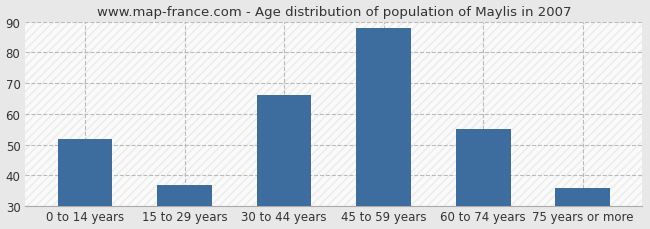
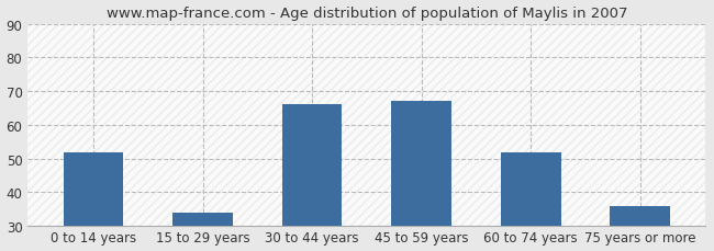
15 to 29 years: 37 -> 34
45 to 59 years: 88 -> 67
60 to 74 years: 55 -> 52
